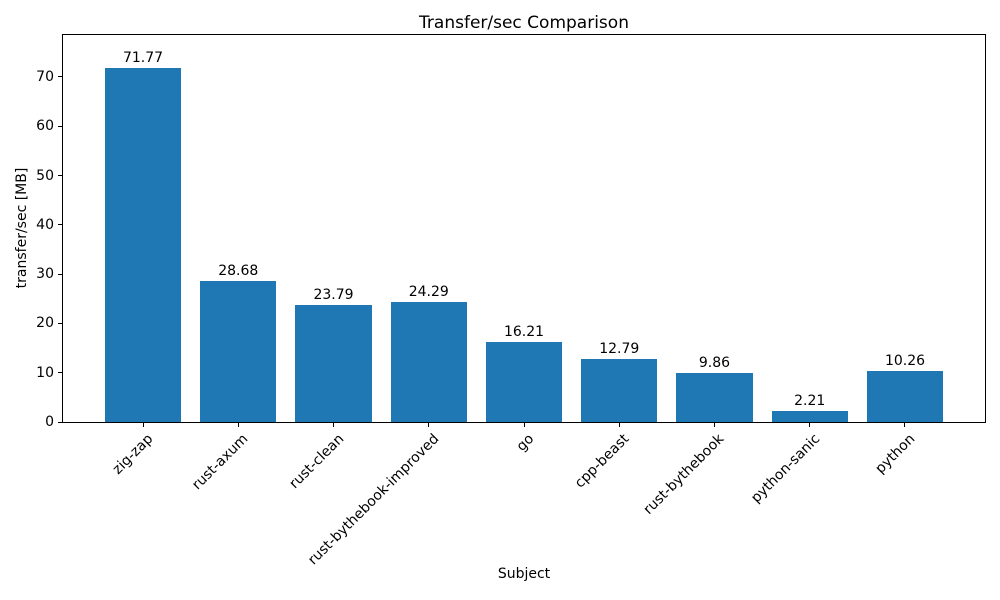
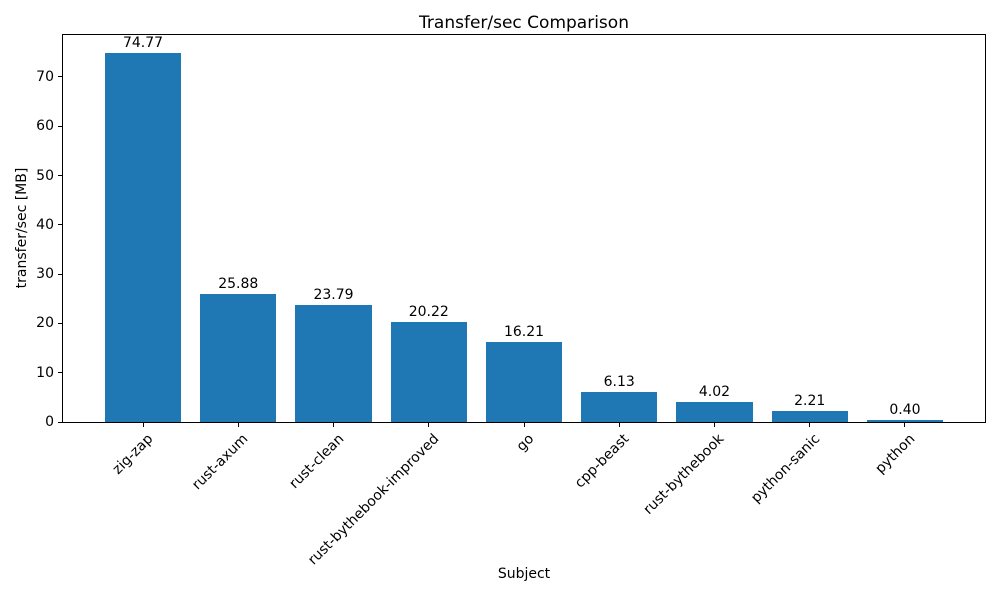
zig-zap: 71.77 -> 74.77
rust-axum: 28.68 -> 25.88
rust-bythebook-improved: 24.29 -> 20.22
cpp-beast: 12.79 -> 6.13
rust-bythebook: 9.86 -> 4.02
python: 10.26 -> 0.40
